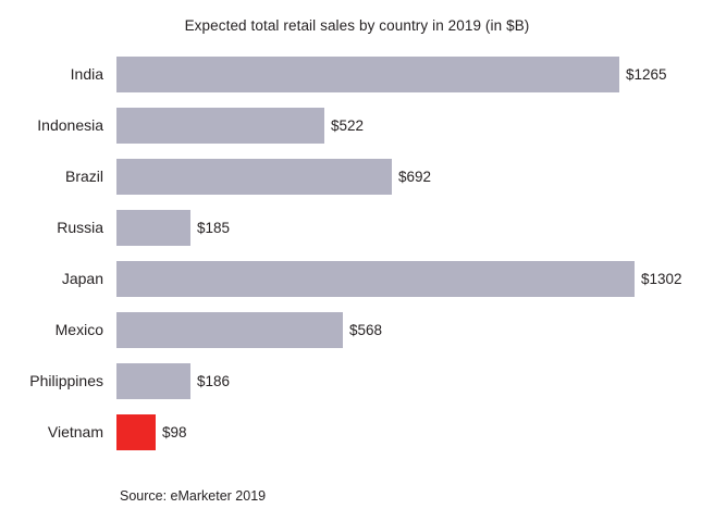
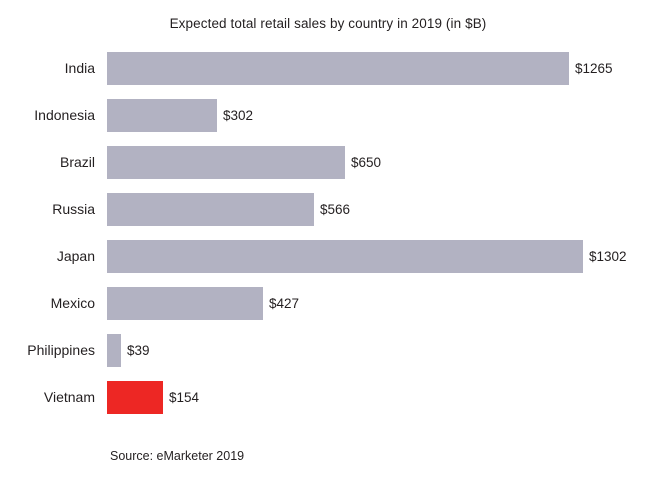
Indonesia: $522 -> $302
Brazil: $692 -> $650
Russia: $185 -> $566
Mexico: $568 -> $427
Philippines: $186 -> $39
Vietnam: $98 -> $154
